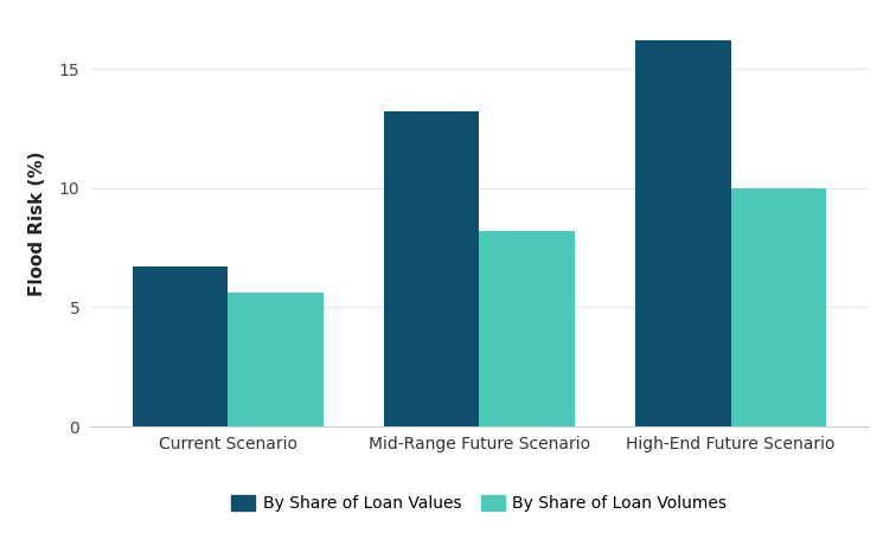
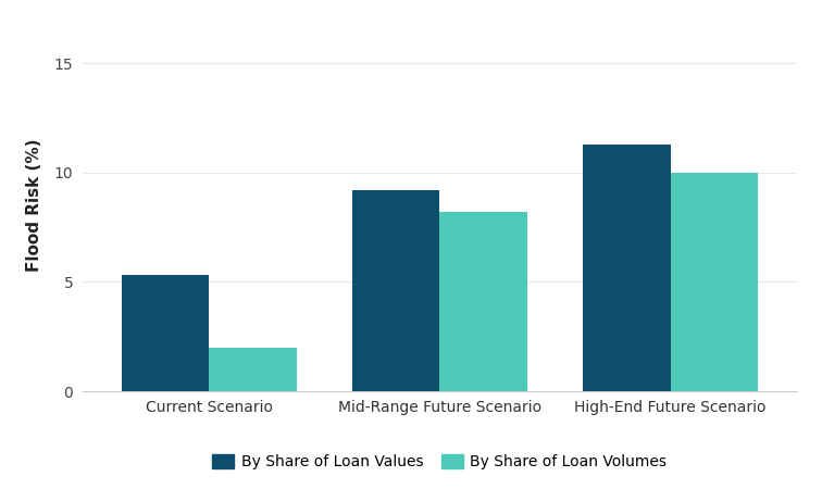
By Share of Loan Values/Current Scenario: 6.7 -> 5.3
By Share of Loan Volumes/Current Scenario: 5.6 -> 2.0
By Share of Loan Values/Mid-Range Future Scenario: 13.2 -> 9.2
By Share of Loan Values/High-End Future Scenario: 16.2 -> 11.3
